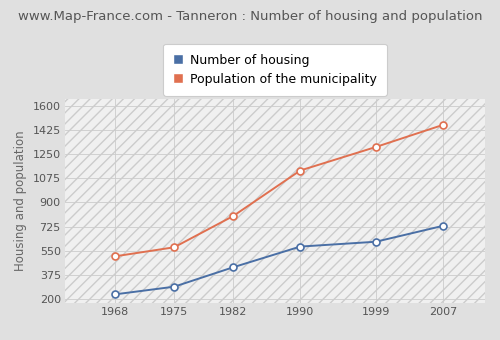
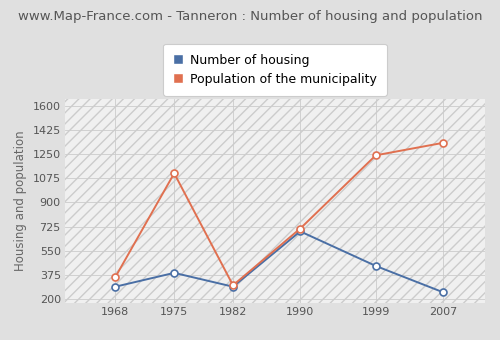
Number of housing/1968: 240 -> 290
Population of the municipality/1968: 510 -> 360
Number of housing/1975: 290 -> 390
Population of the municipality/1975: 580 -> 1110
Number of housing/1982: 430 -> 290
Population of the municipality/1982: 800 -> 300
Number of housing/1990: 580 -> 690
Population of the municipality/1990: 1130 -> 710
Number of housing/1999: 620 -> 440
Population of the municipality/1999: 1300 -> 1240
Number of housing/2007: 730 -> 250
Population of the municipality/2007: 1460 -> 1330
